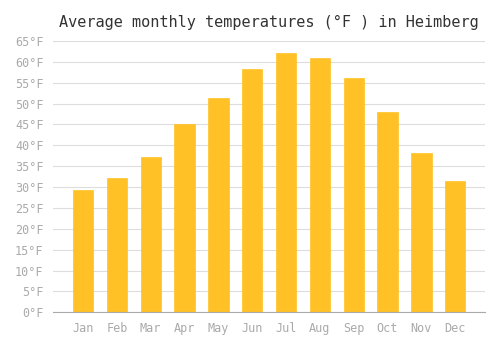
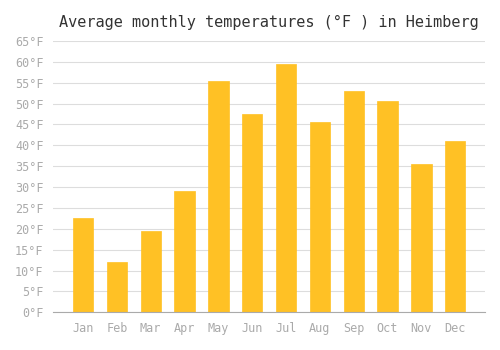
Jan: 29.3°F -> 22.5°F
Feb: 32.2°F -> 12.0°F
Mar: 37.3°F -> 19.5°F
Apr: 45.1°F -> 29.0°F
May: 51.4°F -> 55.5°F
Jun: 58.3°F -> 47.5°F
Jul: 62.2°F -> 59.5°F
Aug: 61.0°F -> 45.5°F
Sep: 56.1°F -> 53.0°F
Oct: 48.0°F -> 50.5°F
Nov: 38.1°F -> 35.5°F
Dec: 31.4°F -> 41.0°F
